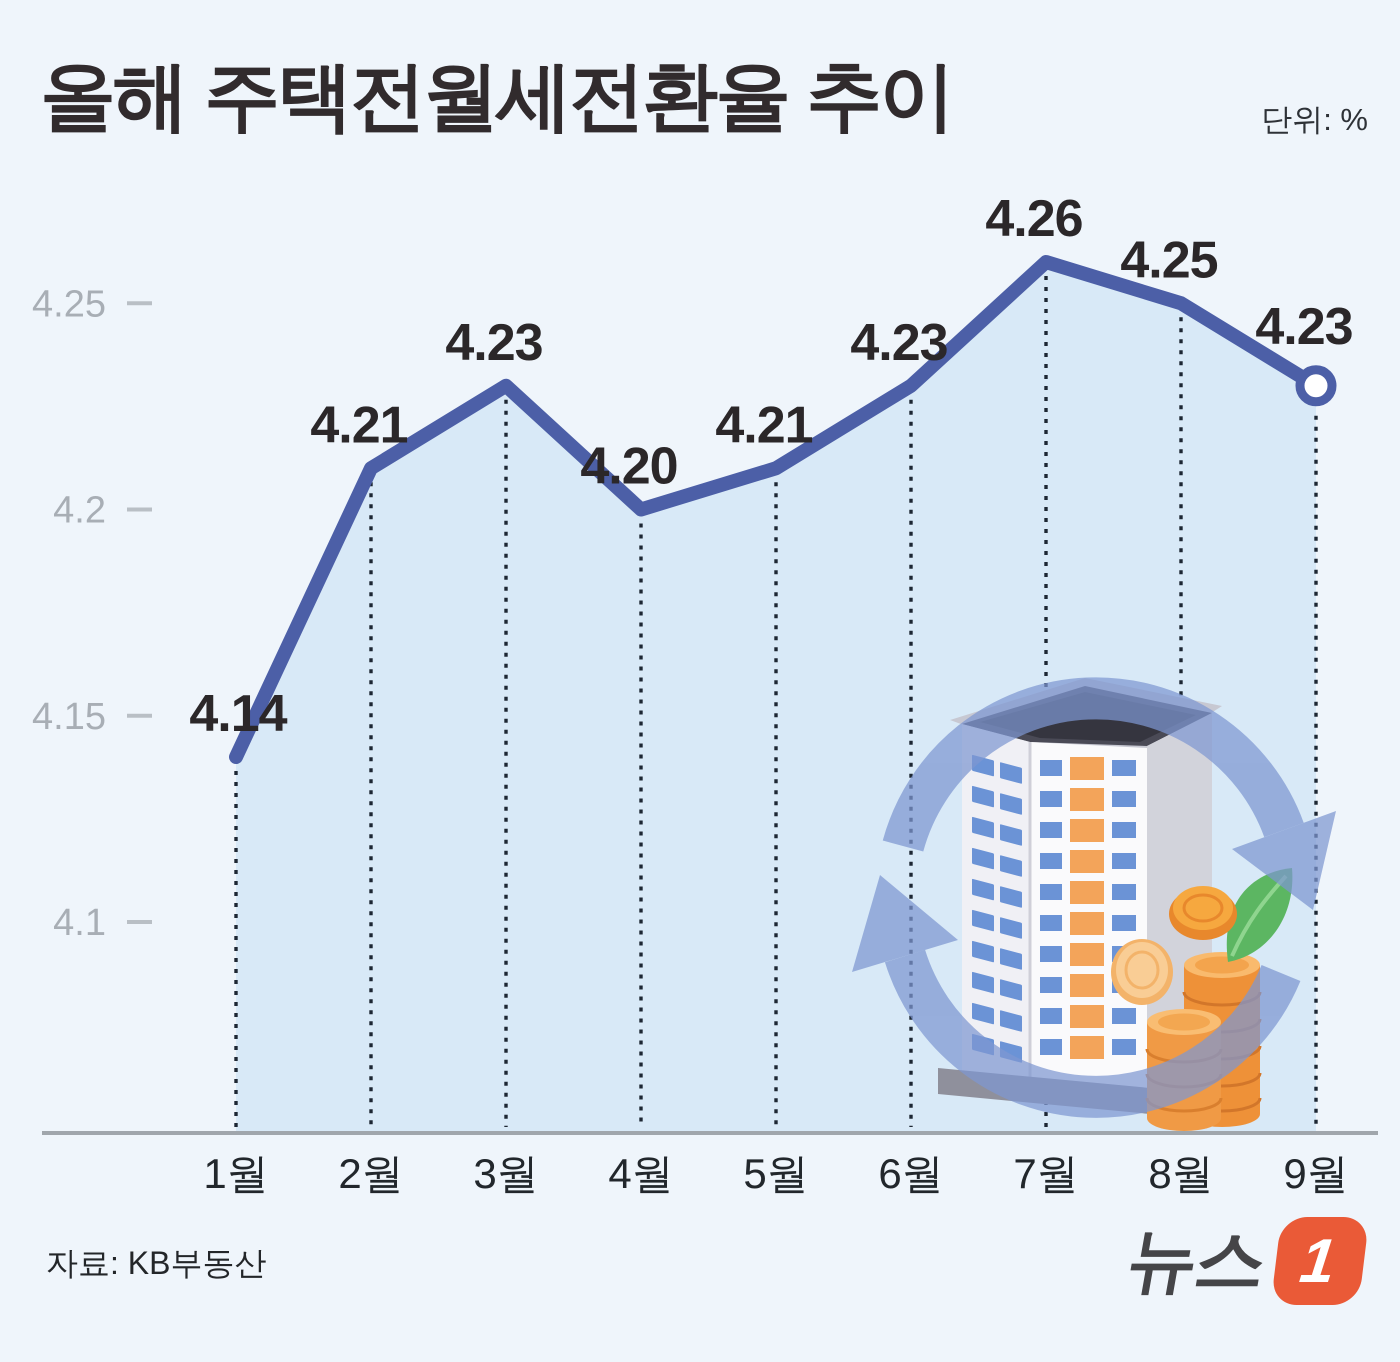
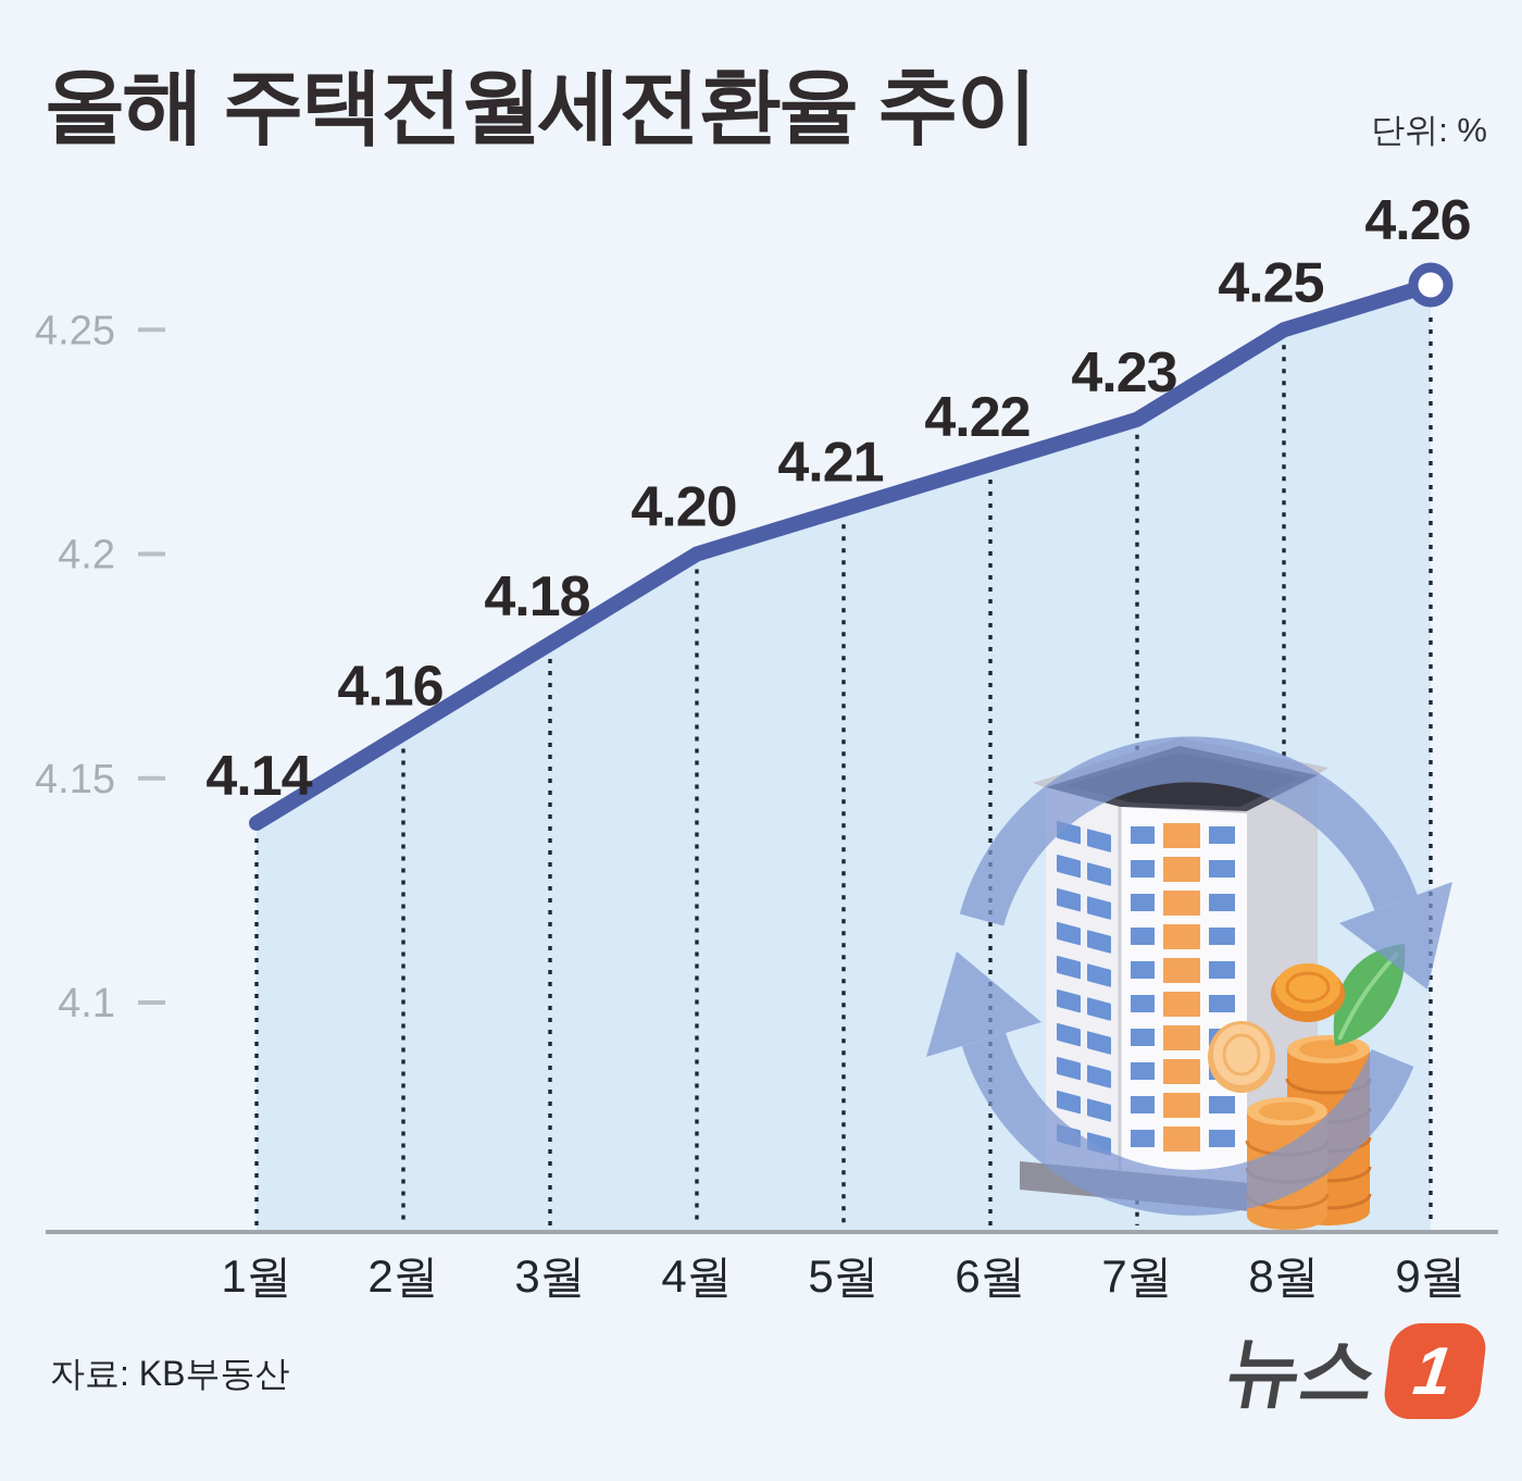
2월: 4.21 -> 4.16
3월: 4.23 -> 4.18
6월: 4.23 -> 4.22
7월: 4.26 -> 4.23
9월: 4.23 -> 4.26
